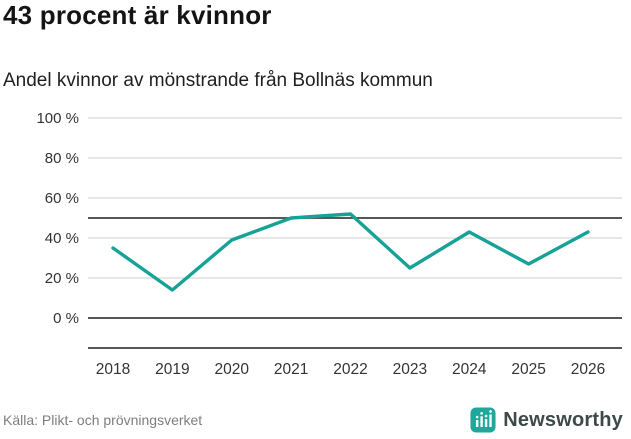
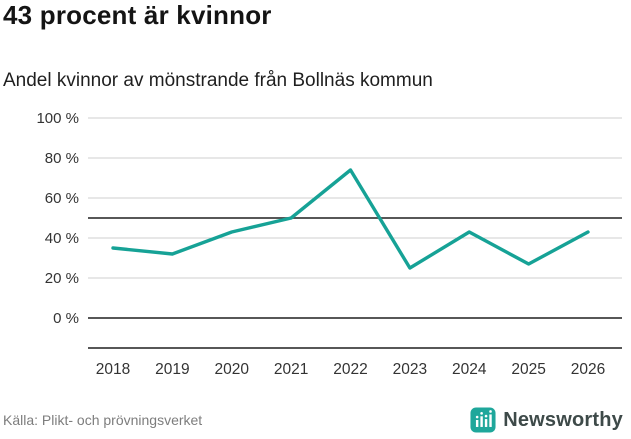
2019: 14% -> 32%
2020: 39% -> 43%
2022: 52% -> 74%
